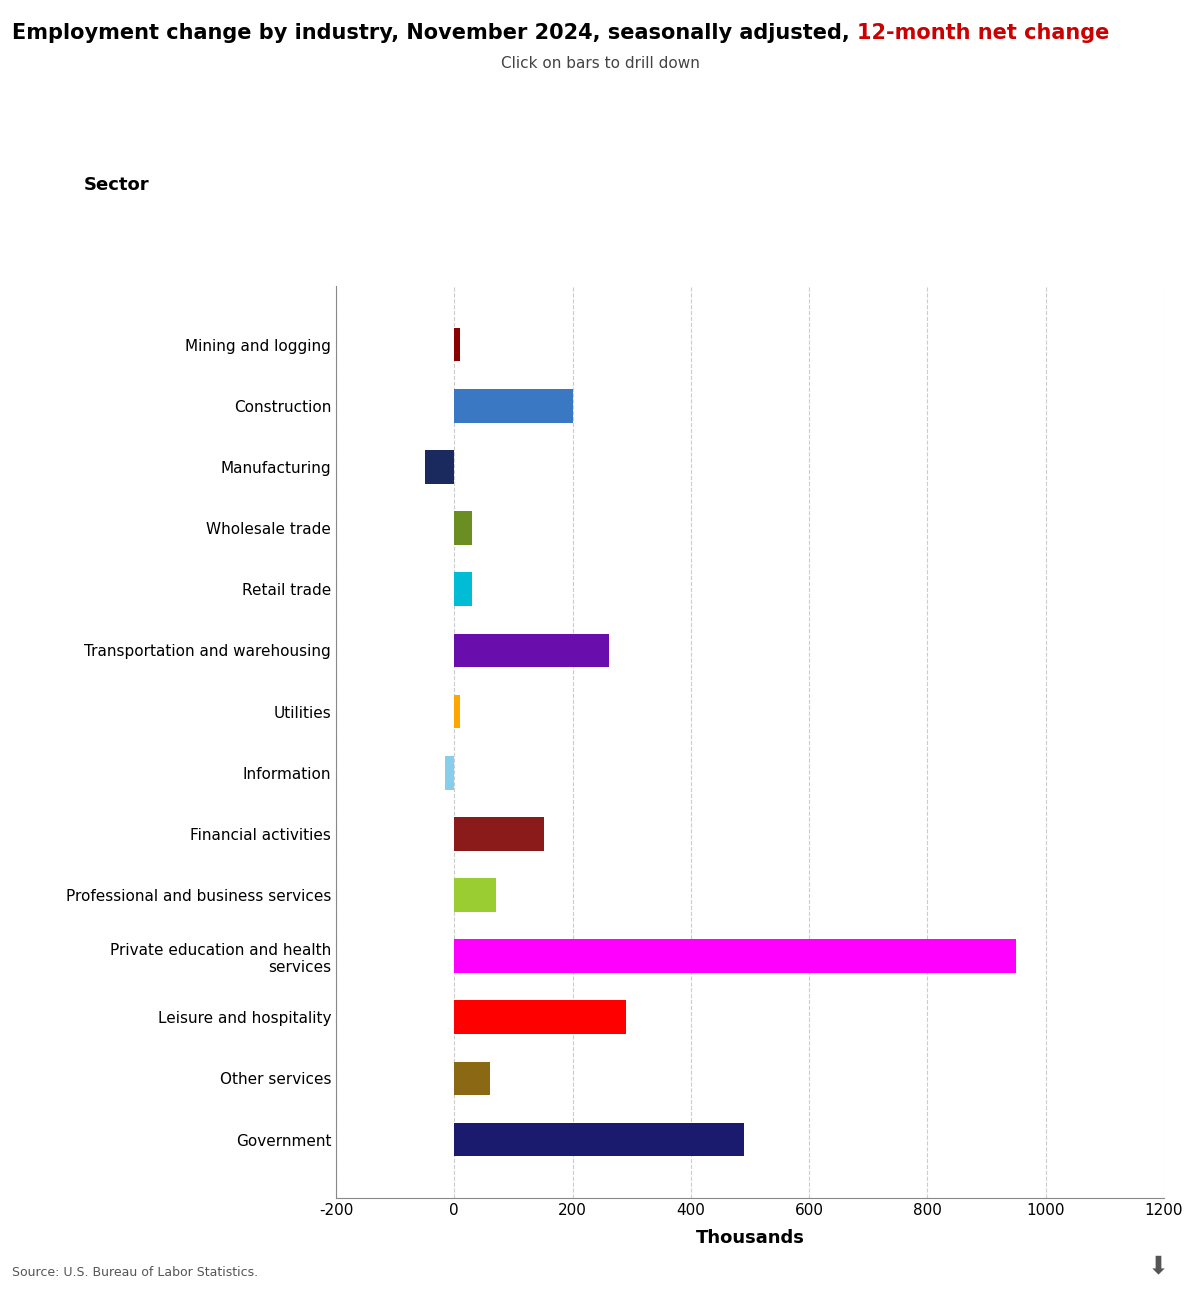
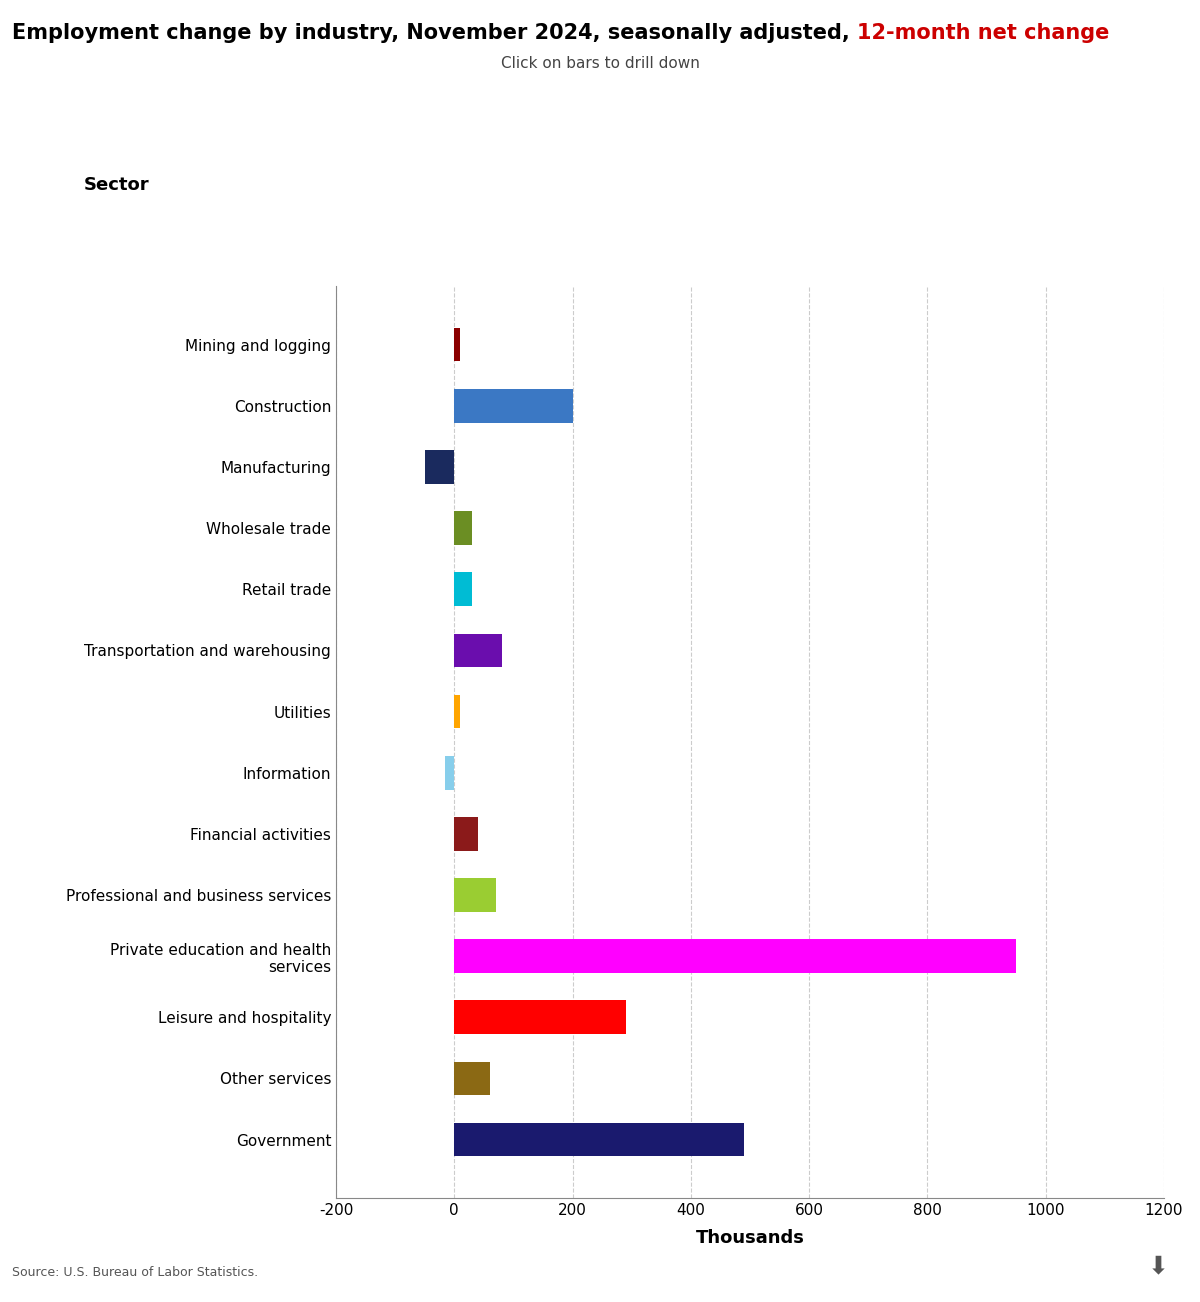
Transportation and warehousing: 262 -> 80
Financial activities: 152 -> 40
